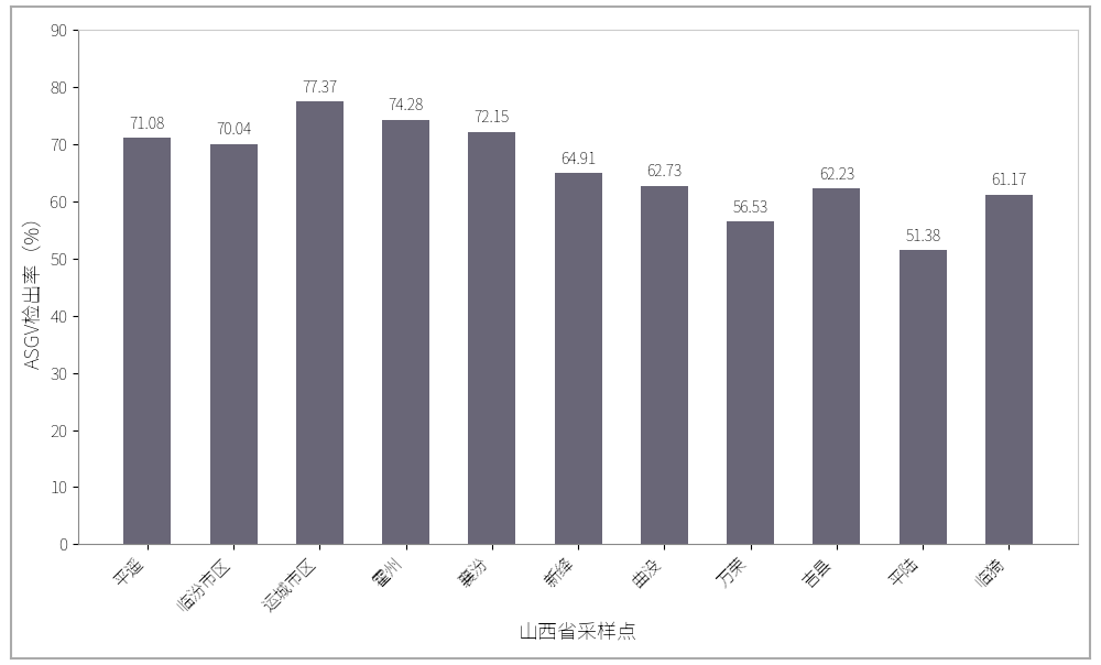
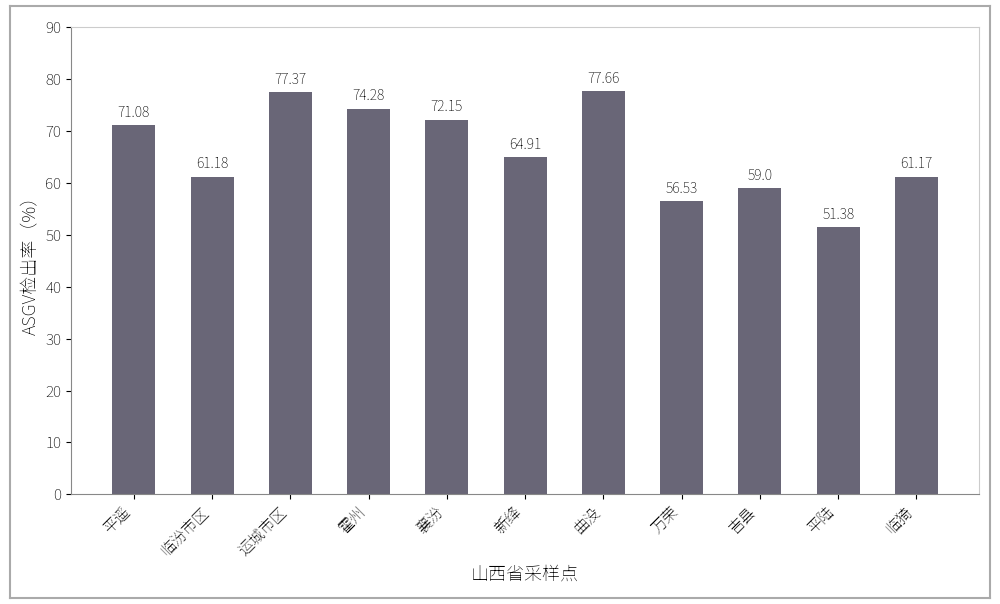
临汾市区: 70.04 -> 61.18
曲没: 62.73 -> 77.66
吉县: 62.23 -> 59.0
